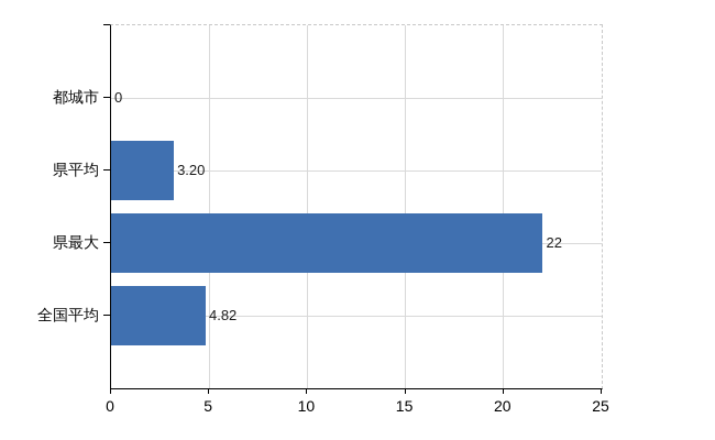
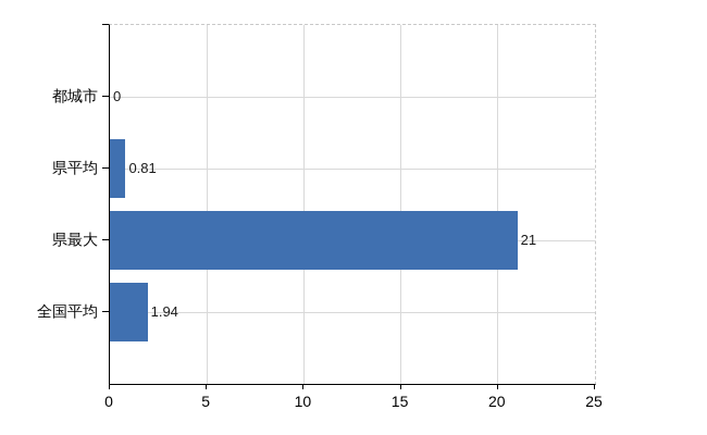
県平均: 3.20 -> 0.81
県最大: 22 -> 21
全国平均: 4.82 -> 1.94
